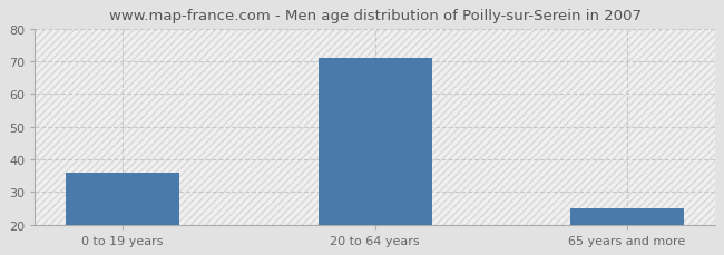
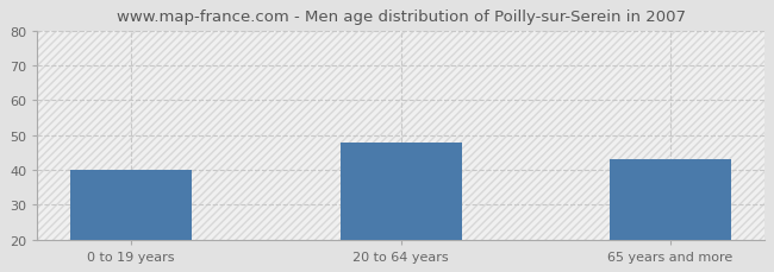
0 to 19 years: 36 -> 40
20 to 64 years: 71 -> 48
65 years and more: 25 -> 43
